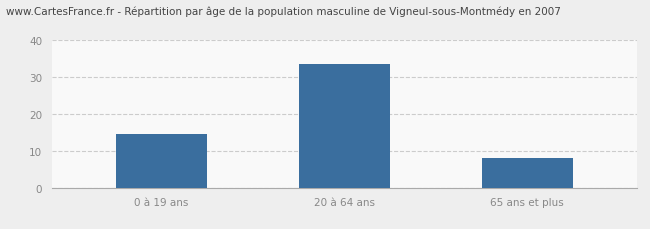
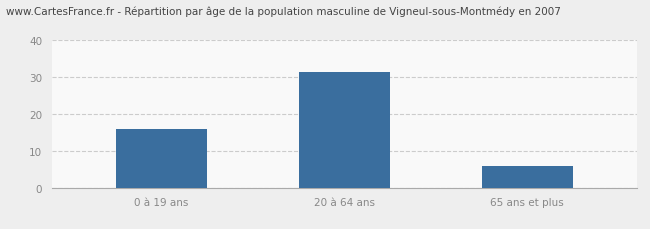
0 à 19 ans: 14.5 -> 16.0
20 à 64 ans: 33.5 -> 31.5
65 ans et plus: 8.0 -> 6.0
